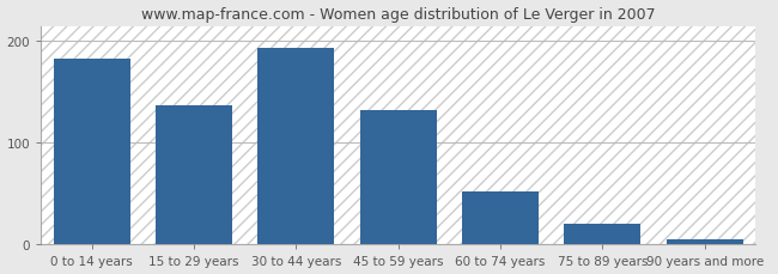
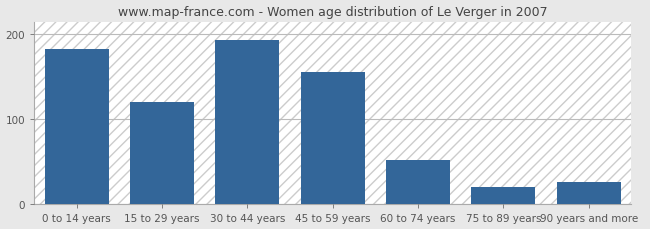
15 to 29 years: 137 -> 120
45 to 59 years: 132 -> 156
90 years and more: 5 -> 26
